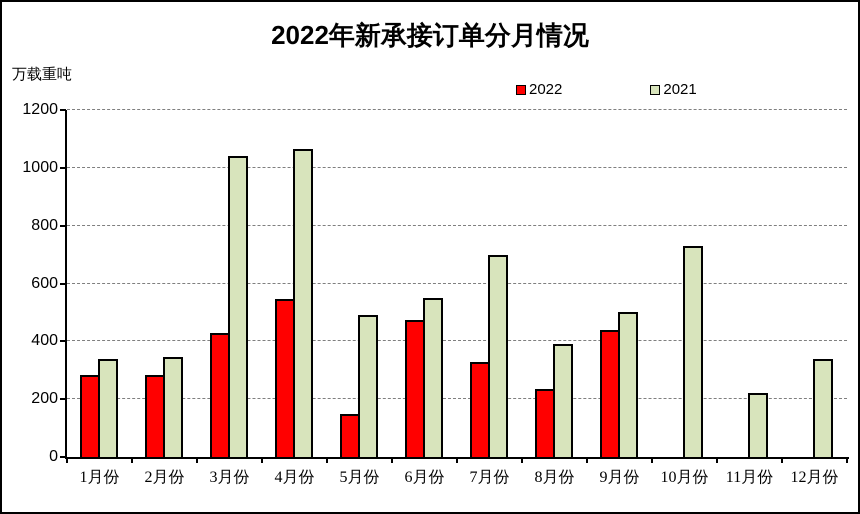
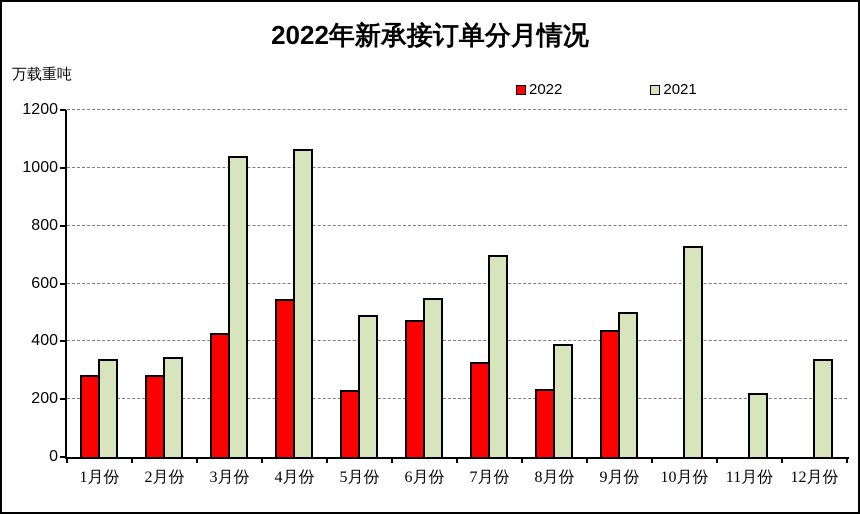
2022/5月份: 150 -> 230
